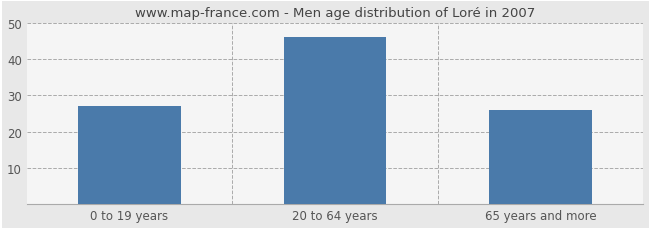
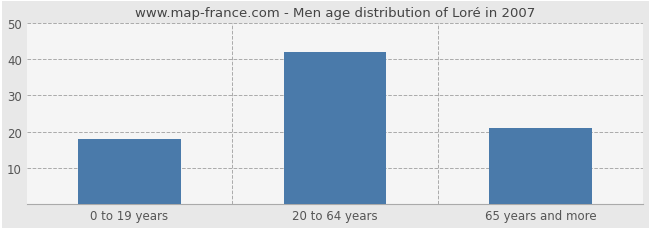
0 to 19 years: 27 -> 18
20 to 64 years: 46 -> 42
65 years and more: 26 -> 21
